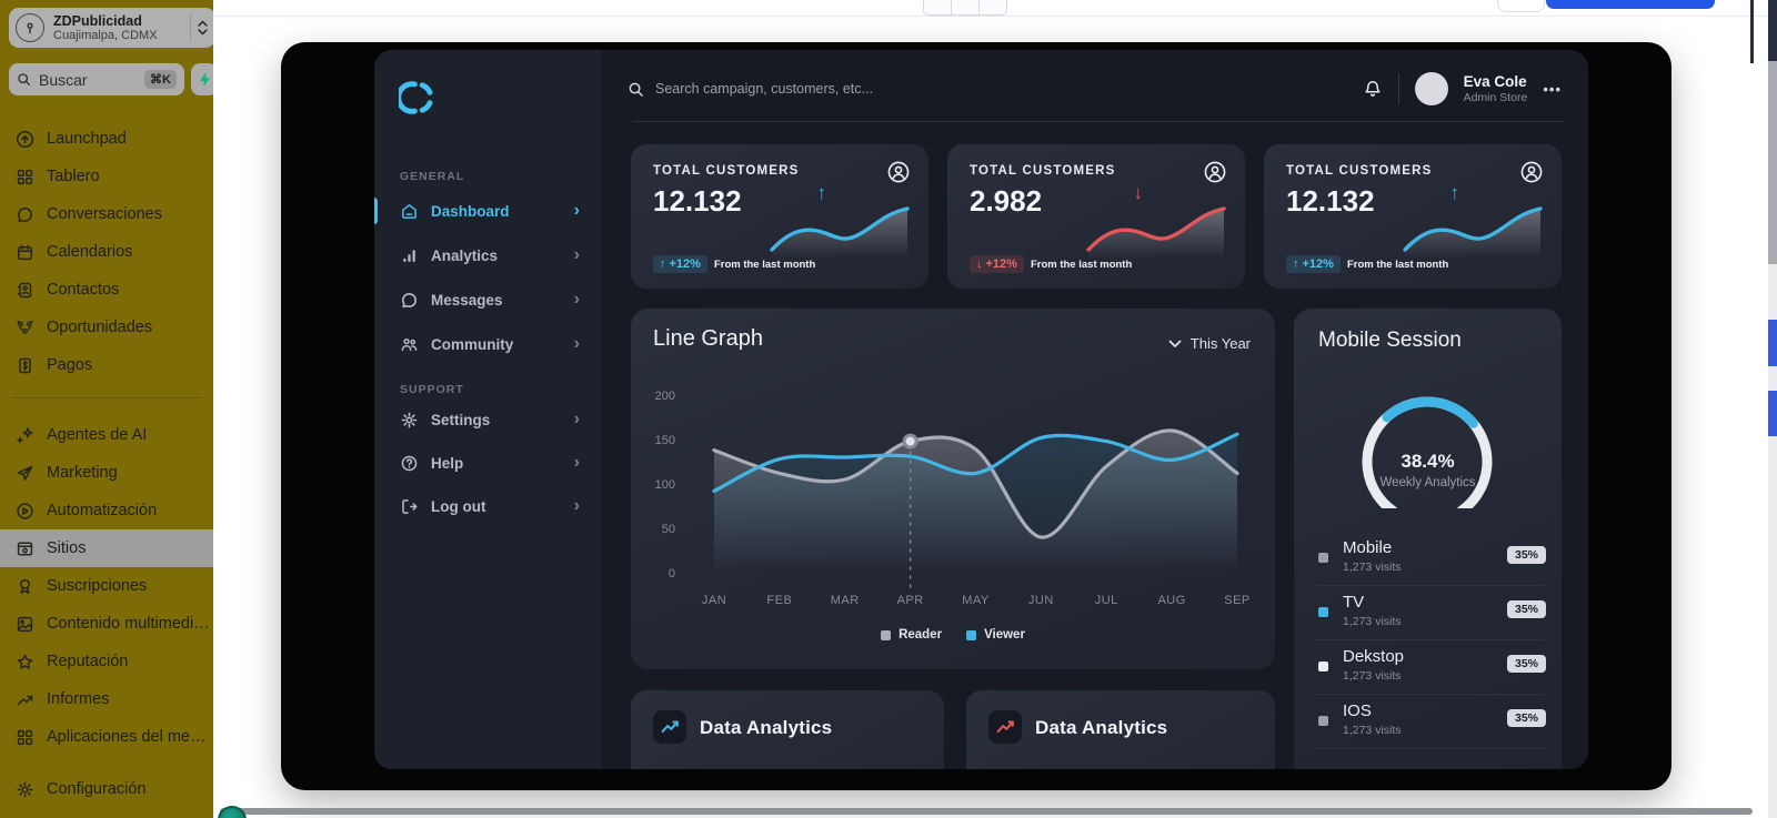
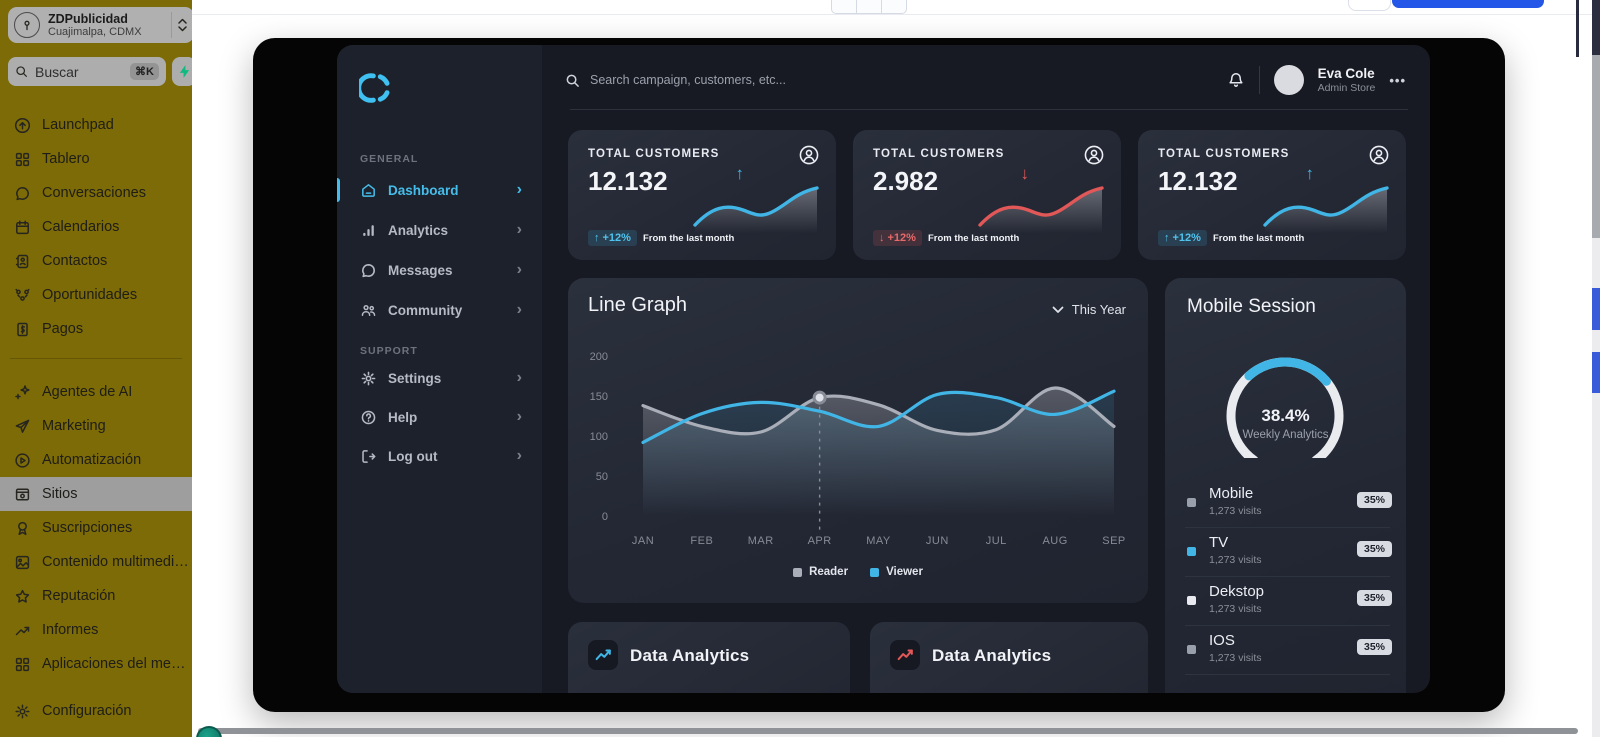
Viewer/MAR: 130 -> 140
Reader/JUN: 40 -> 110
Reader/JUL: 120 -> 110
